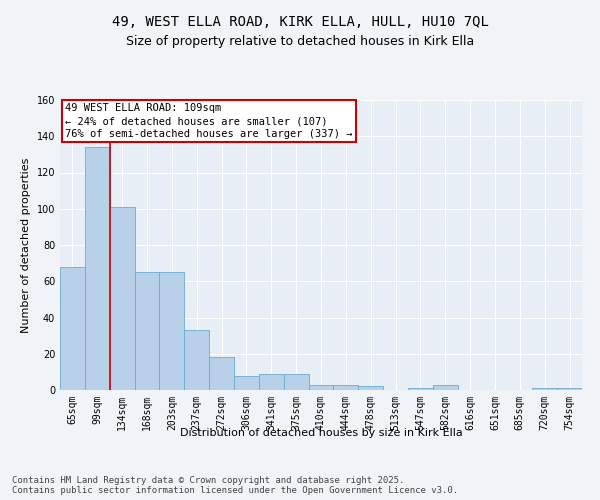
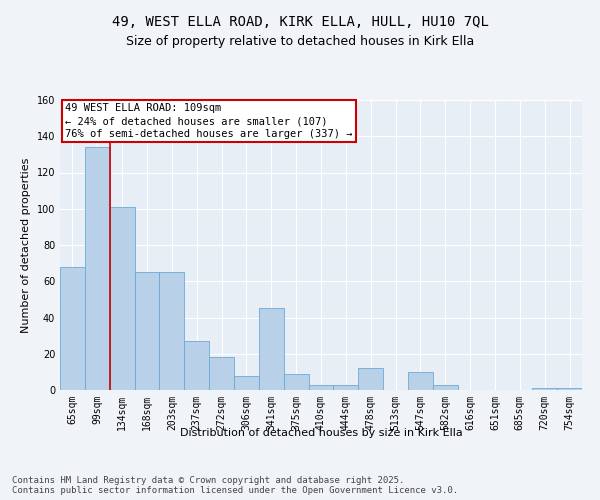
237sqm: 33 -> 27
341sqm: 9 -> 45
478sqm: 2 -> 12
547sqm: 1 -> 10
